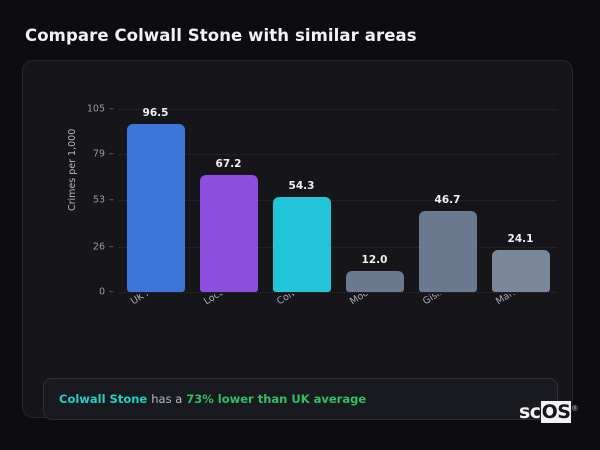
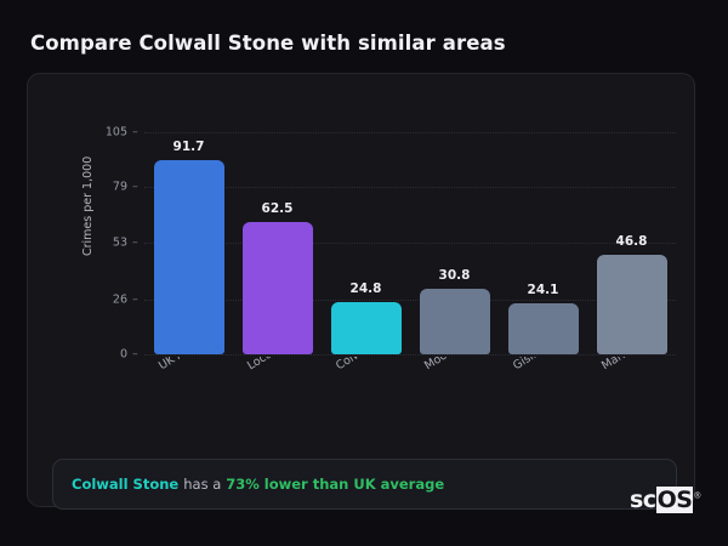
UK Average: 96.5 -> 91.7
Local Area: 67.2 -> 62.5
Colwall St...: 54.3 -> 24.8
Moor Row: 12.0 -> 30.8
Gislingham: 46.7 -> 24.1
Malvern We...: 24.1 -> 46.8
